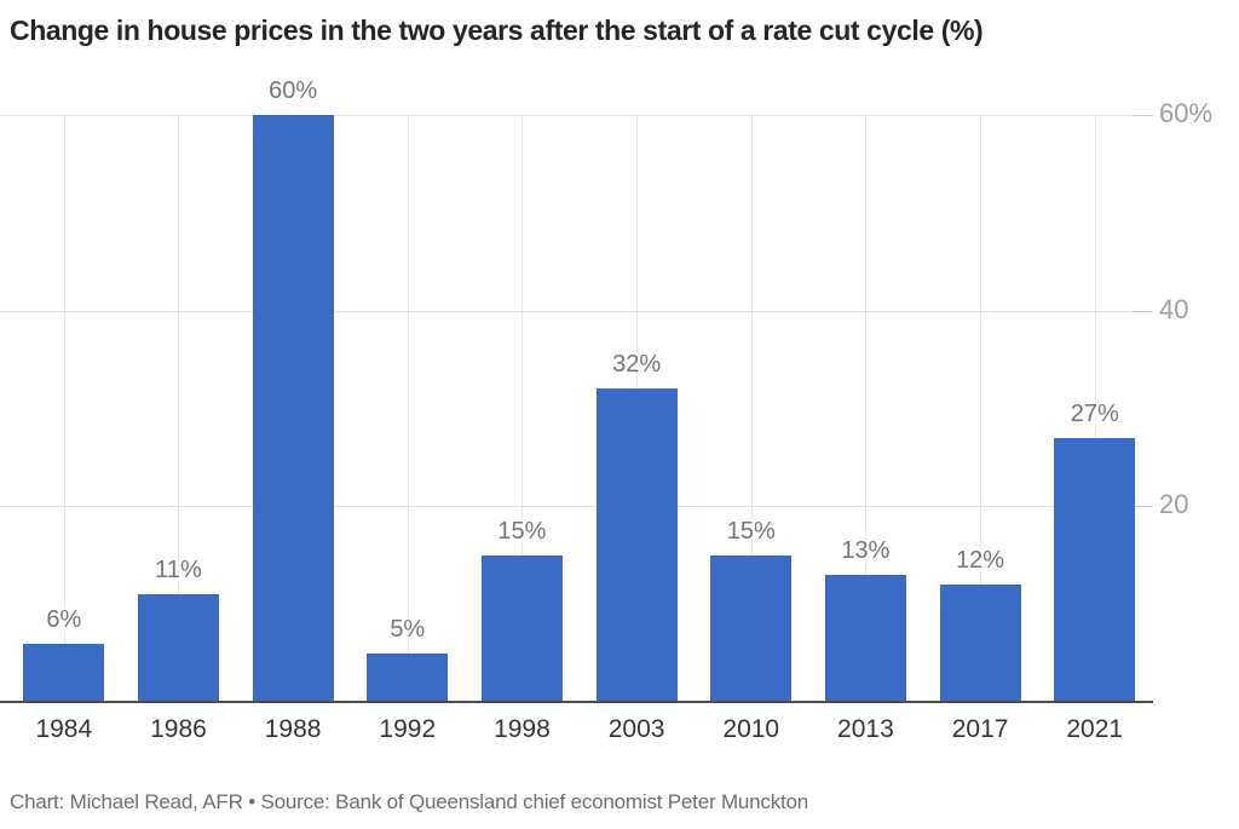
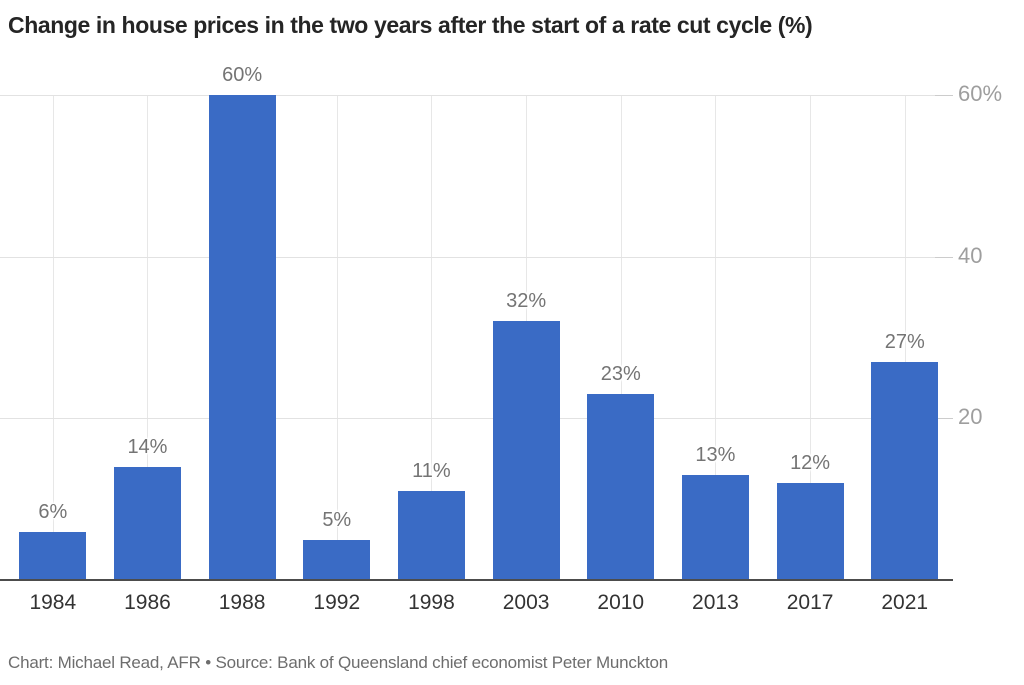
1986: 11% -> 14%
1998: 15% -> 11%
2010: 15% -> 23%
